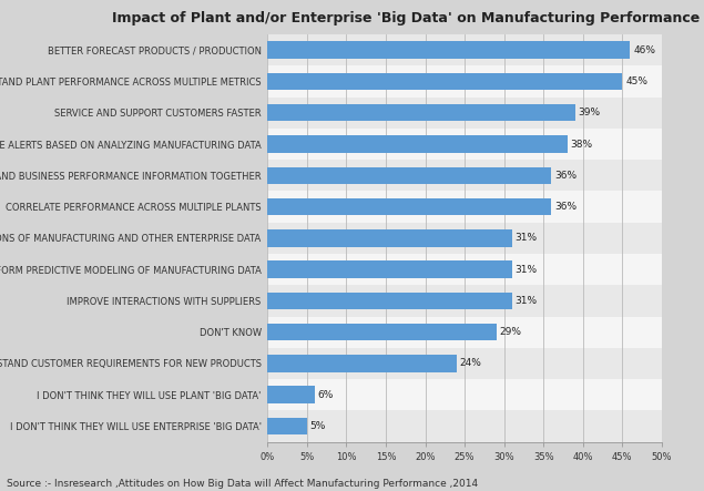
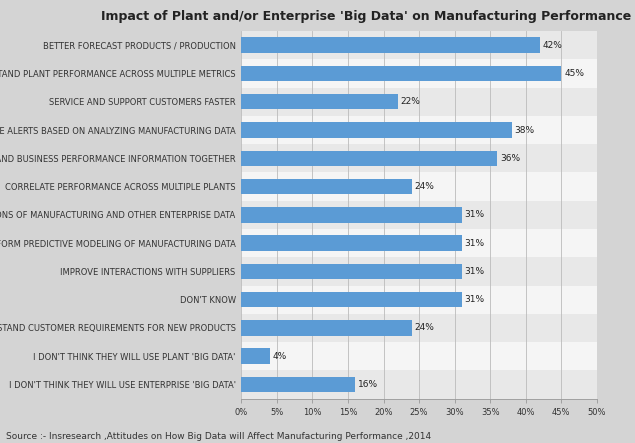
BETTER FORECAST PRODUCTS / PRODUCTION: 46% -> 42%
SERVICE AND SUPPORT CUSTOMERS FASTER: 39% -> 22%
CORRELATE PERFORMANCE ACROSS MULTIPLE PLANTS: 36% -> 24%
DON'T KNOW: 29% -> 31%
I DON'T THINK THEY WILL USE PLANT 'BIG DATA': 6% -> 4%
I DON'T THINK THEY WILL USE ENTERPRISE 'BIG DATA': 5% -> 16%
